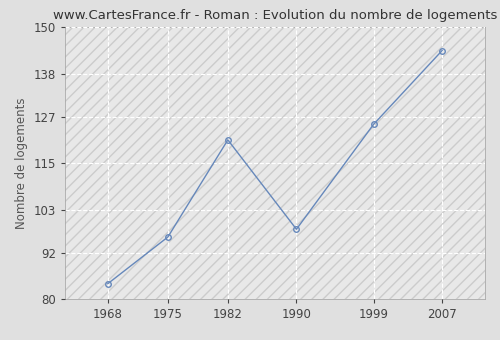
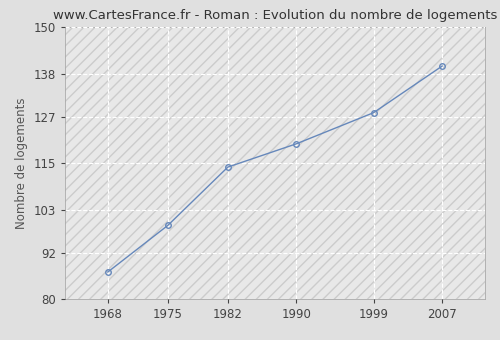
1968: 84 -> 87
1975: 96 -> 99
1982: 121 -> 114
1990: 98 -> 120
1999: 125 -> 128
2007: 144 -> 140
